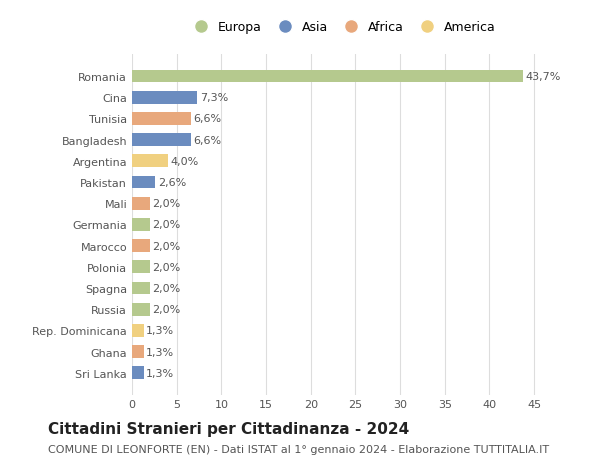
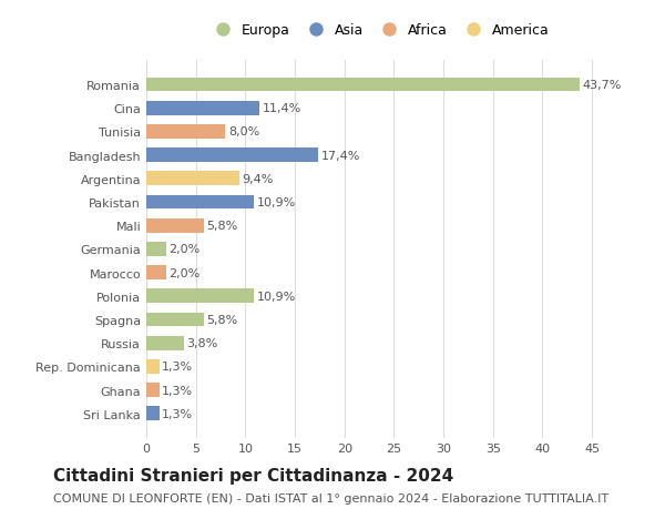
Cina: 7,3% -> 11,4%
Tunisia: 6,6% -> 8,0%
Bangladesh: 6,6% -> 17,4%
Argentina: 4,0% -> 9,4%
Pakistan: 2,6% -> 10,9%
Mali: 2,0% -> 5,8%
Polonia: 2,0% -> 10,9%
Spagna: 2,0% -> 5,8%
Russia: 2,0% -> 3,8%
